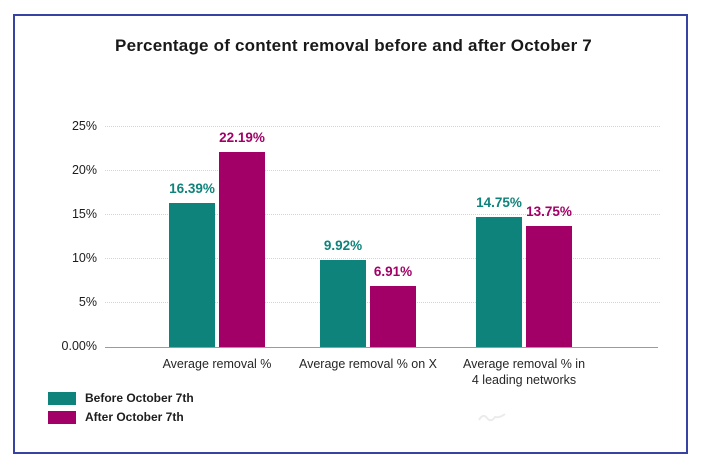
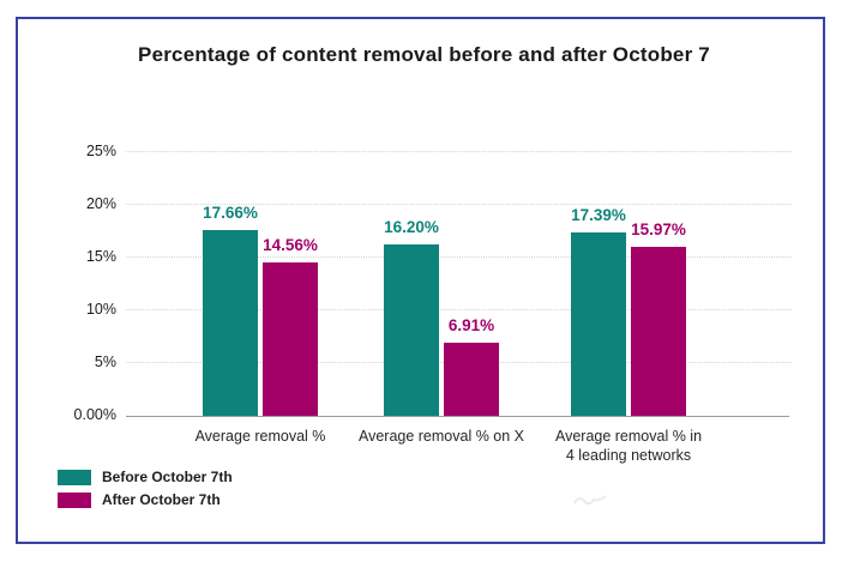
Before October 7th/Average removal %: 16.39% -> 17.66%
After October 7th/Average removal %: 22.19% -> 14.56%
Before October 7th/Average removal % on X: 9.92% -> 16.20%
Before October 7th/Average removal % in 4 leading networks: 14.75% -> 17.39%
After October 7th/Average removal % in 4 leading networks: 13.75% -> 15.97%
